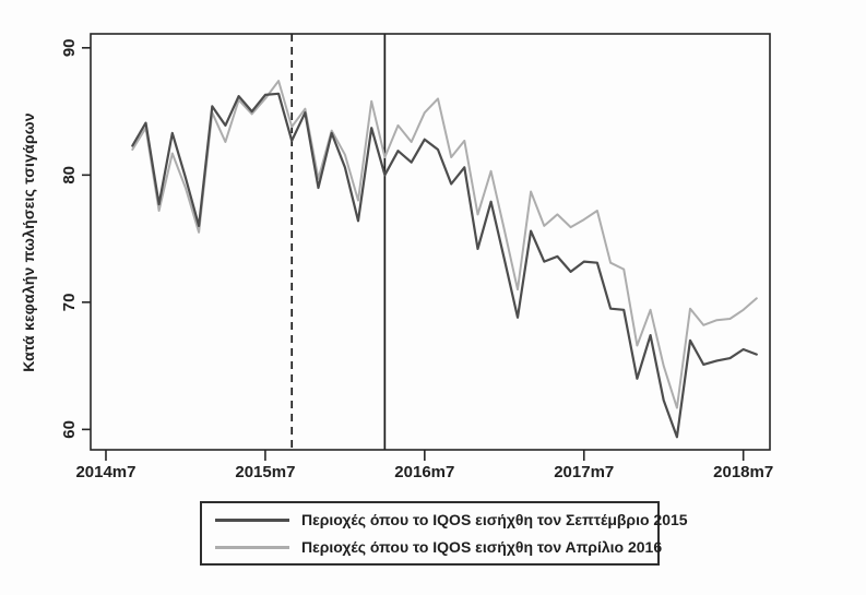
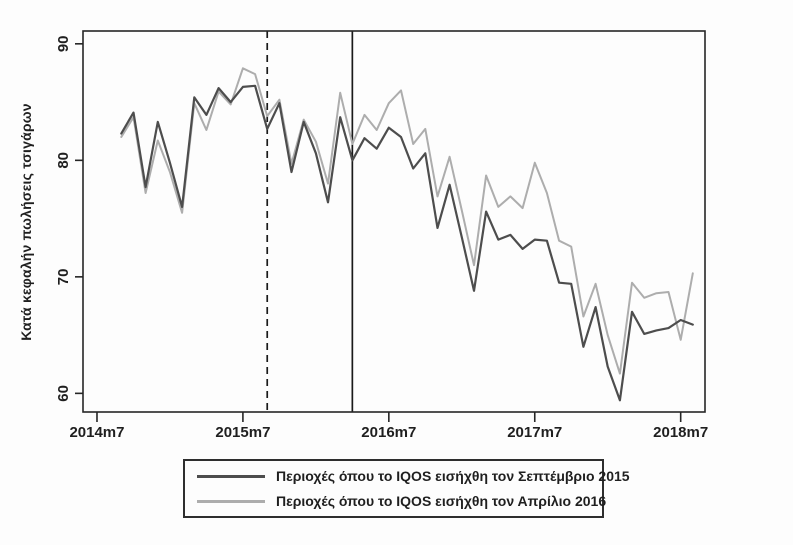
Περιοχές όπου το IQOS εισήχθη τον Απρίλιο 2016/2015m7: 86.0 -> 87.9
Περιοχές όπου το IQOS εισήχθη τον Απρίλιο 2016/2017m7: 76.5 -> 79.8
Περιοχές όπου το IQOS εισήχθη τον Απρίλιο 2016/2018m7: 69.4 -> 64.6
